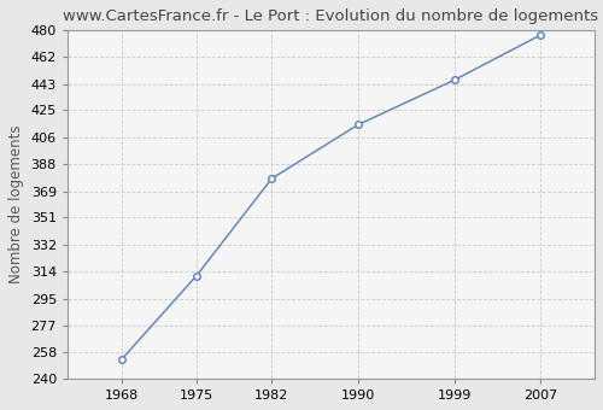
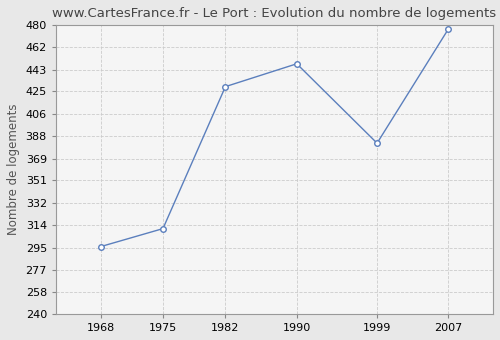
1968: 253 -> 296
1982: 378 -> 429
1990: 415 -> 448
1999: 446 -> 382
